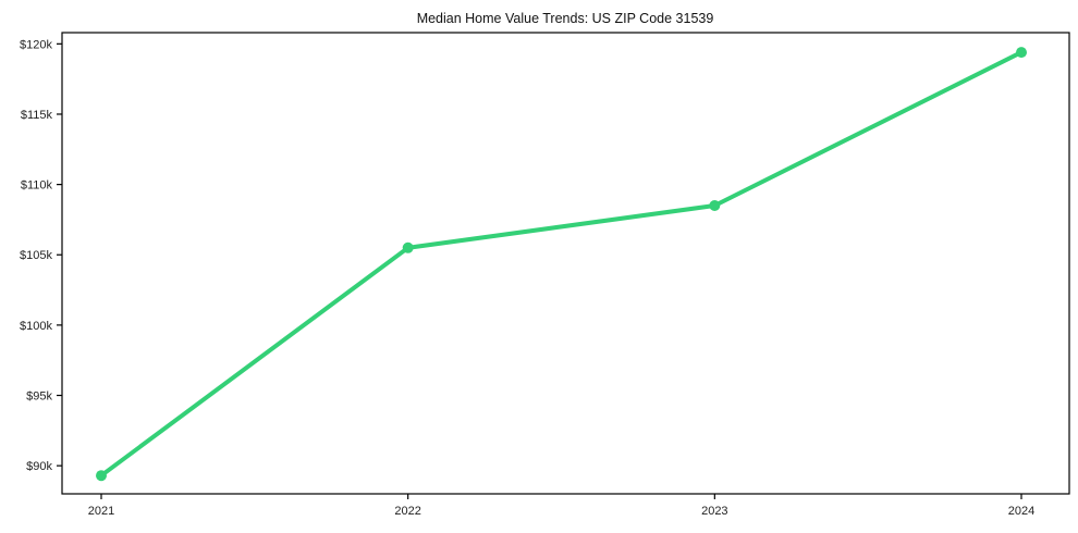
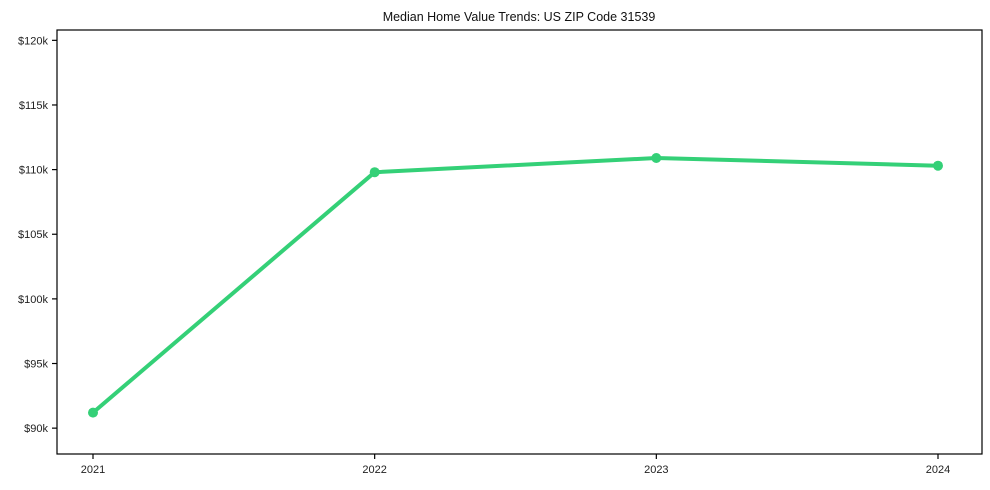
2021: $89.3k -> $91.2k
2022: $105.5k -> $109.8k
2023: $108.5k -> $110.9k
2024: $119.4k -> $110.3k
